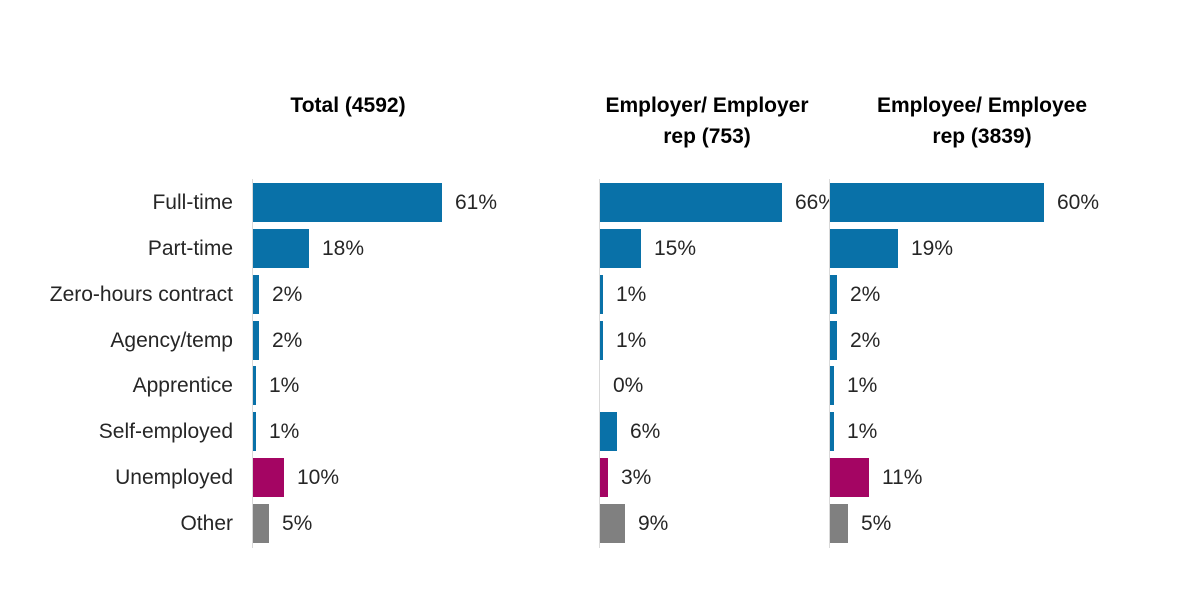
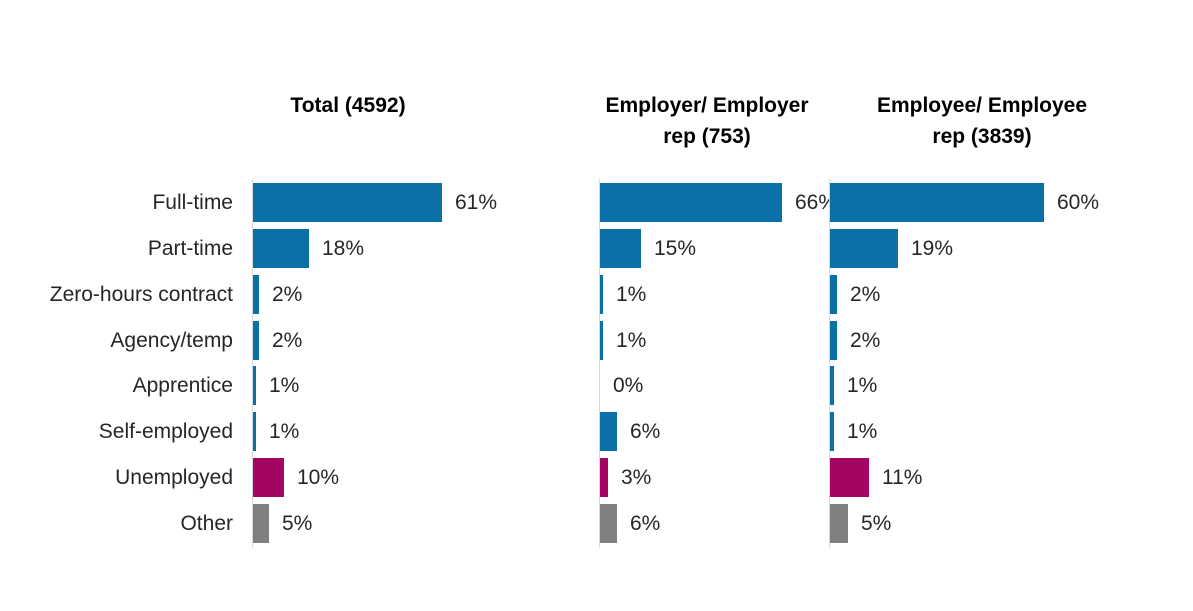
Employer/ Employer rep (753)/Other: 9% -> 6%
